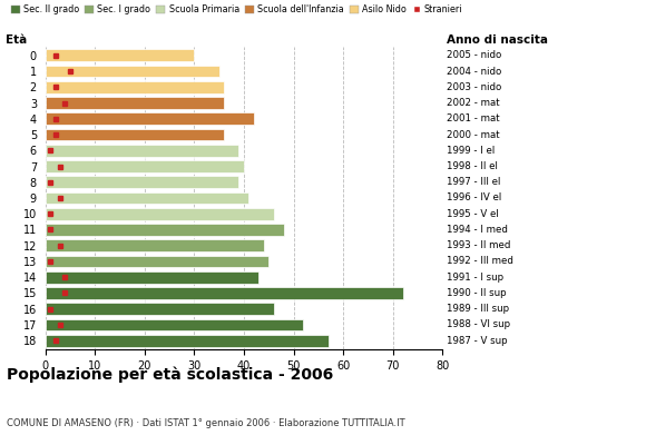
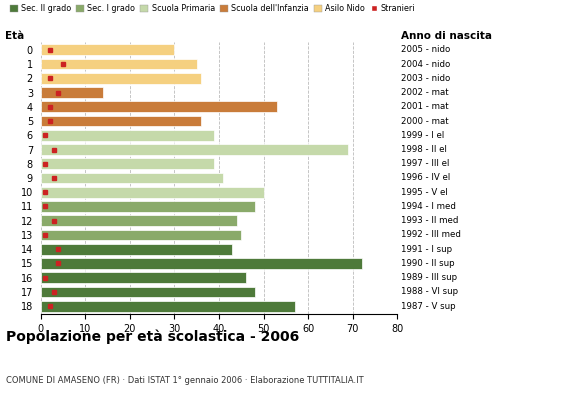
3: 36 -> 14
4: 42 -> 53
7: 40 -> 69
10: 46 -> 50
17: 52 -> 48
